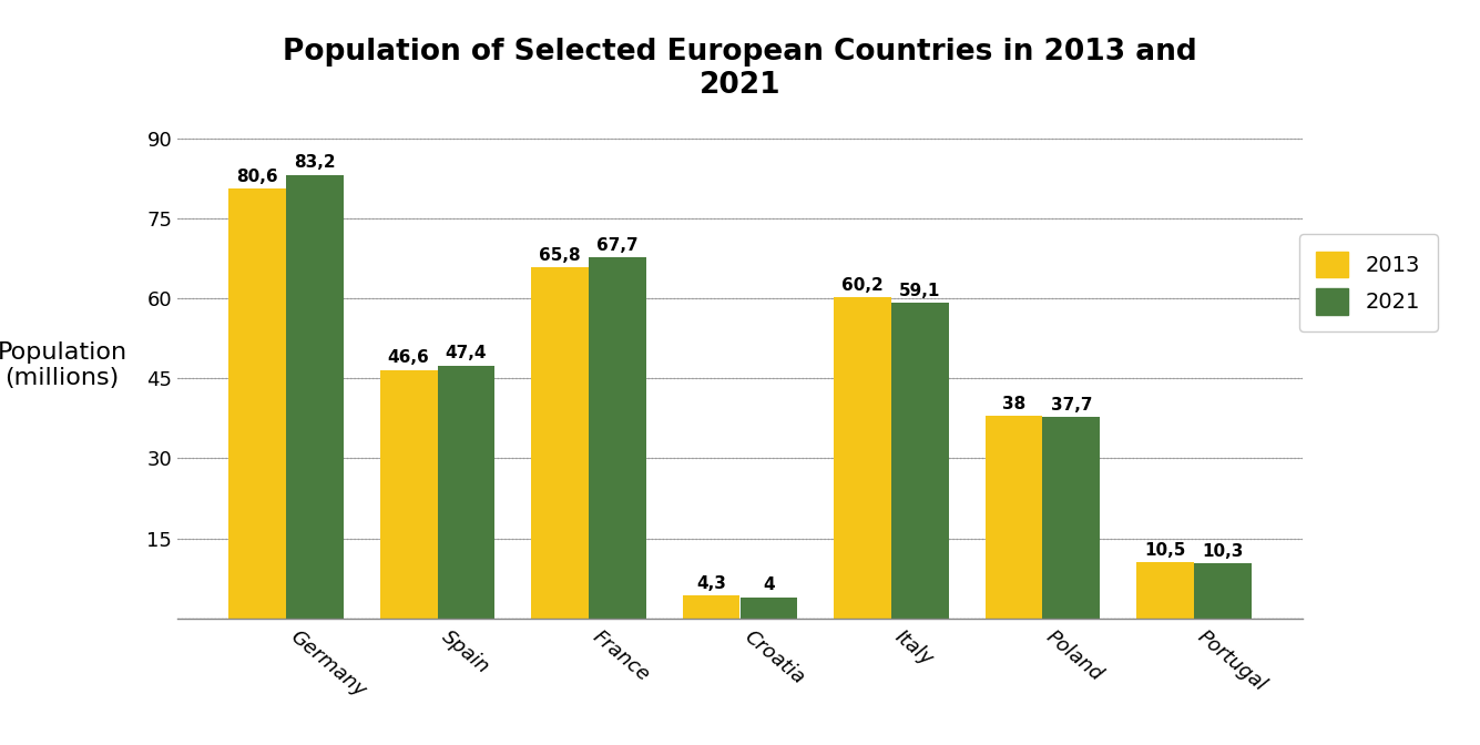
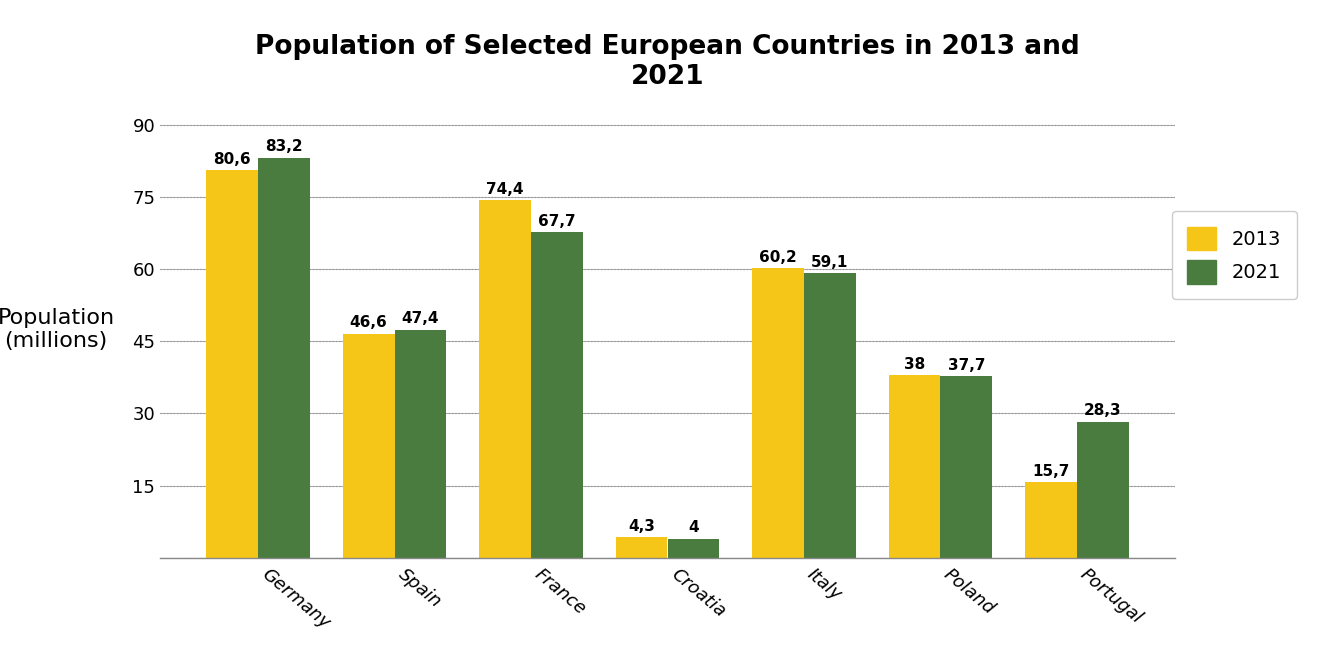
2013/France: 65,8 -> 74,4
2013/Portugal: 10,5 -> 15,7
2021/Portugal: 10,3 -> 28,3
